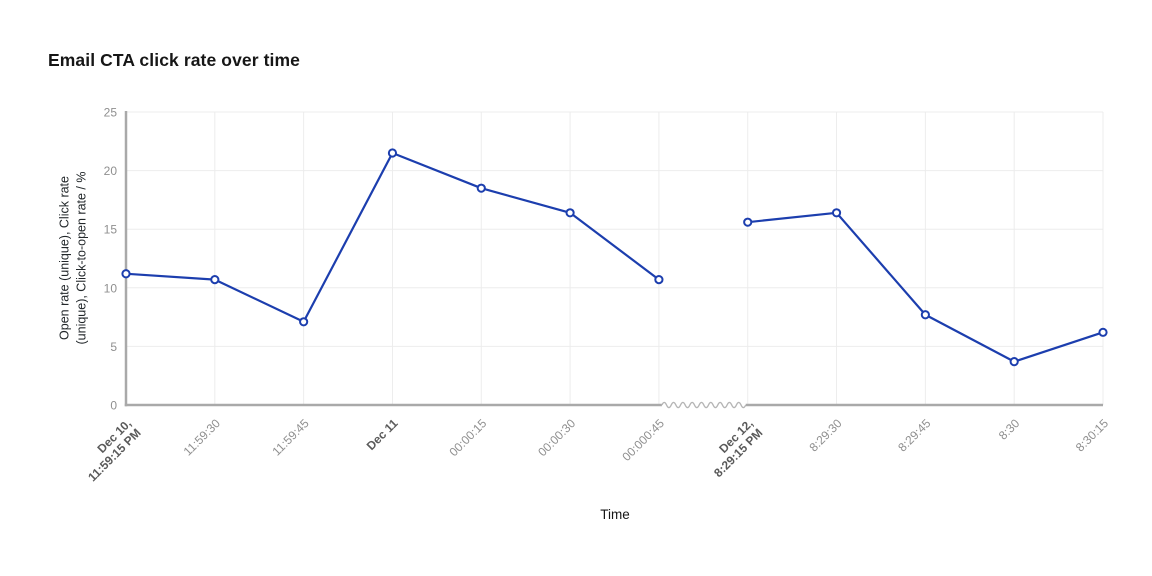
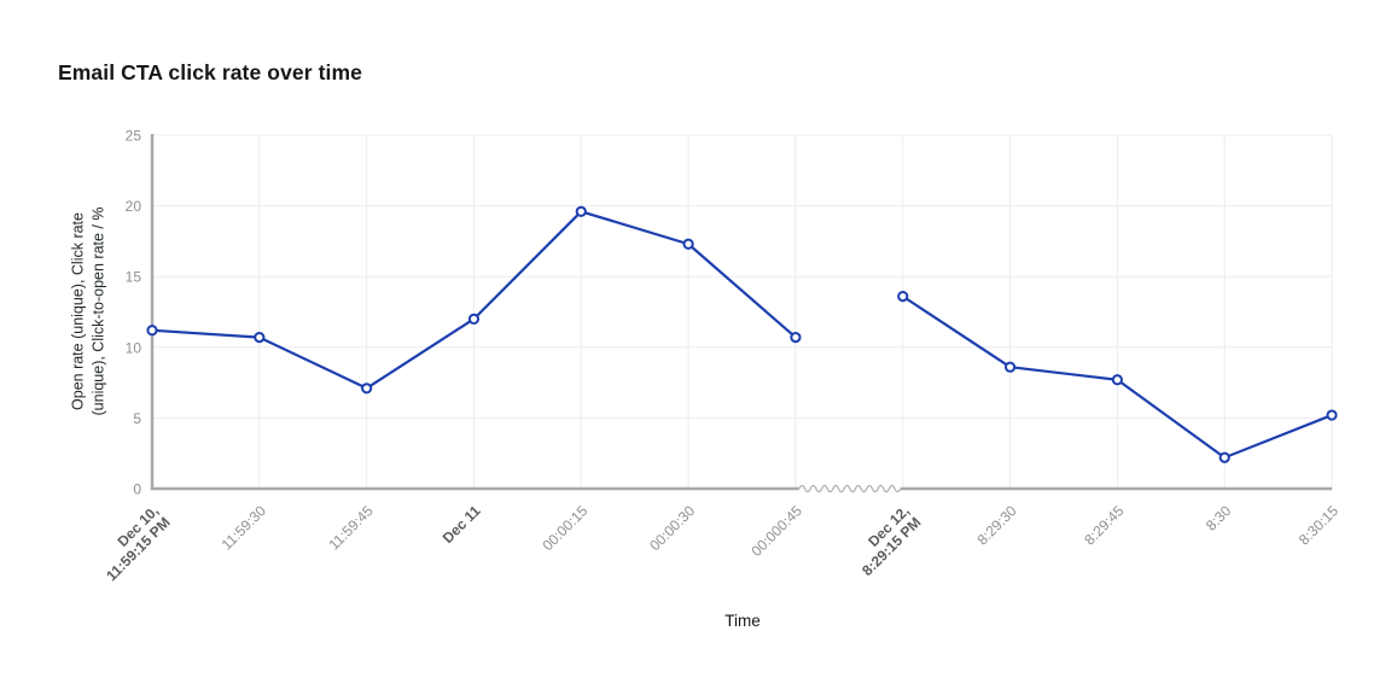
Dec 11: 21.5 -> 12.0
00:00:15: 18.5 -> 19.6
00:00:30: 16.4 -> 17.3
Dec 12, 8:29:15 PM: 15.6 -> 13.6
8:29:30: 16.4 -> 8.6
8:30: 3.7 -> 2.2
8:30:15: 6.2 -> 5.2
